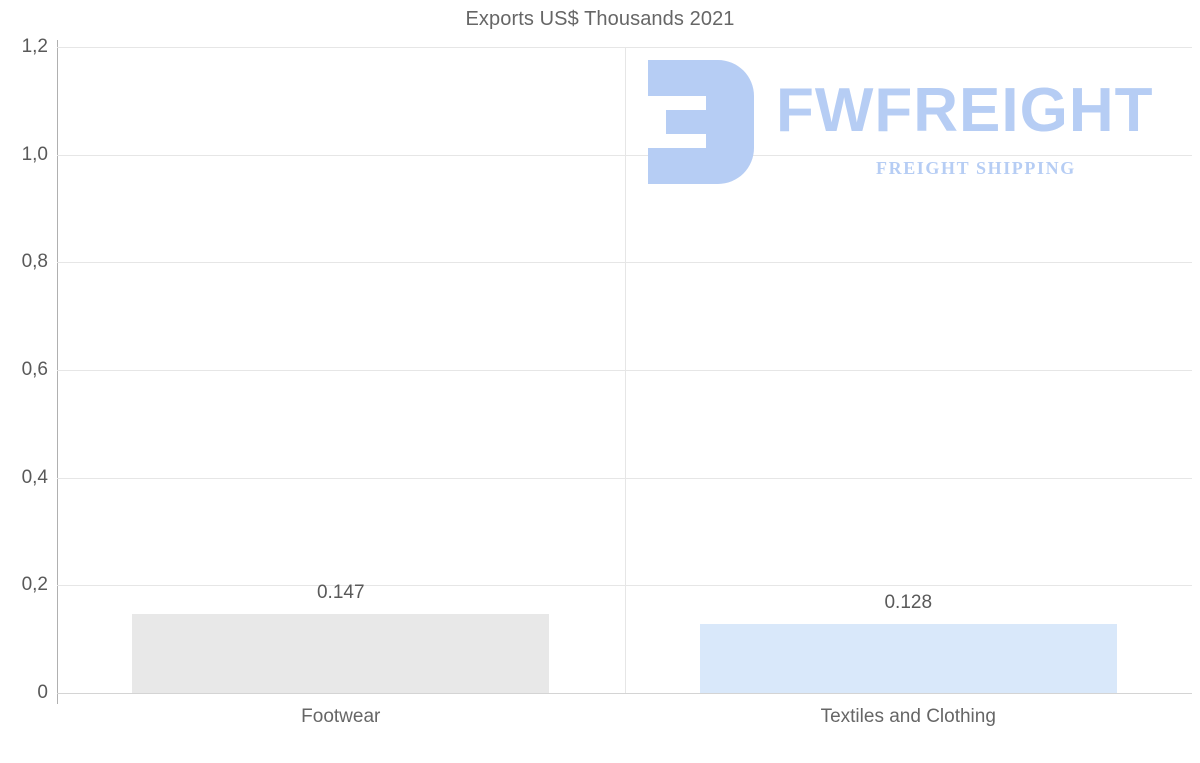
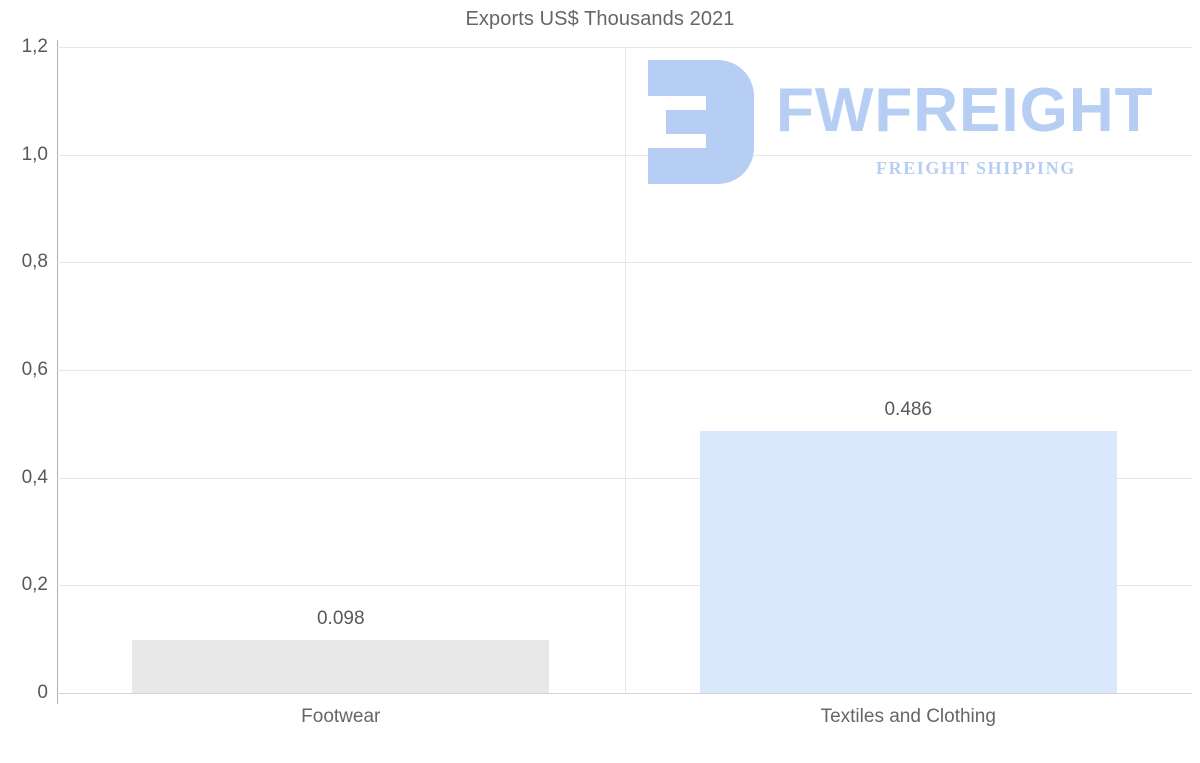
Footwear: 0.147 -> 0.098
Textiles and Clothing: 0.128 -> 0.486
